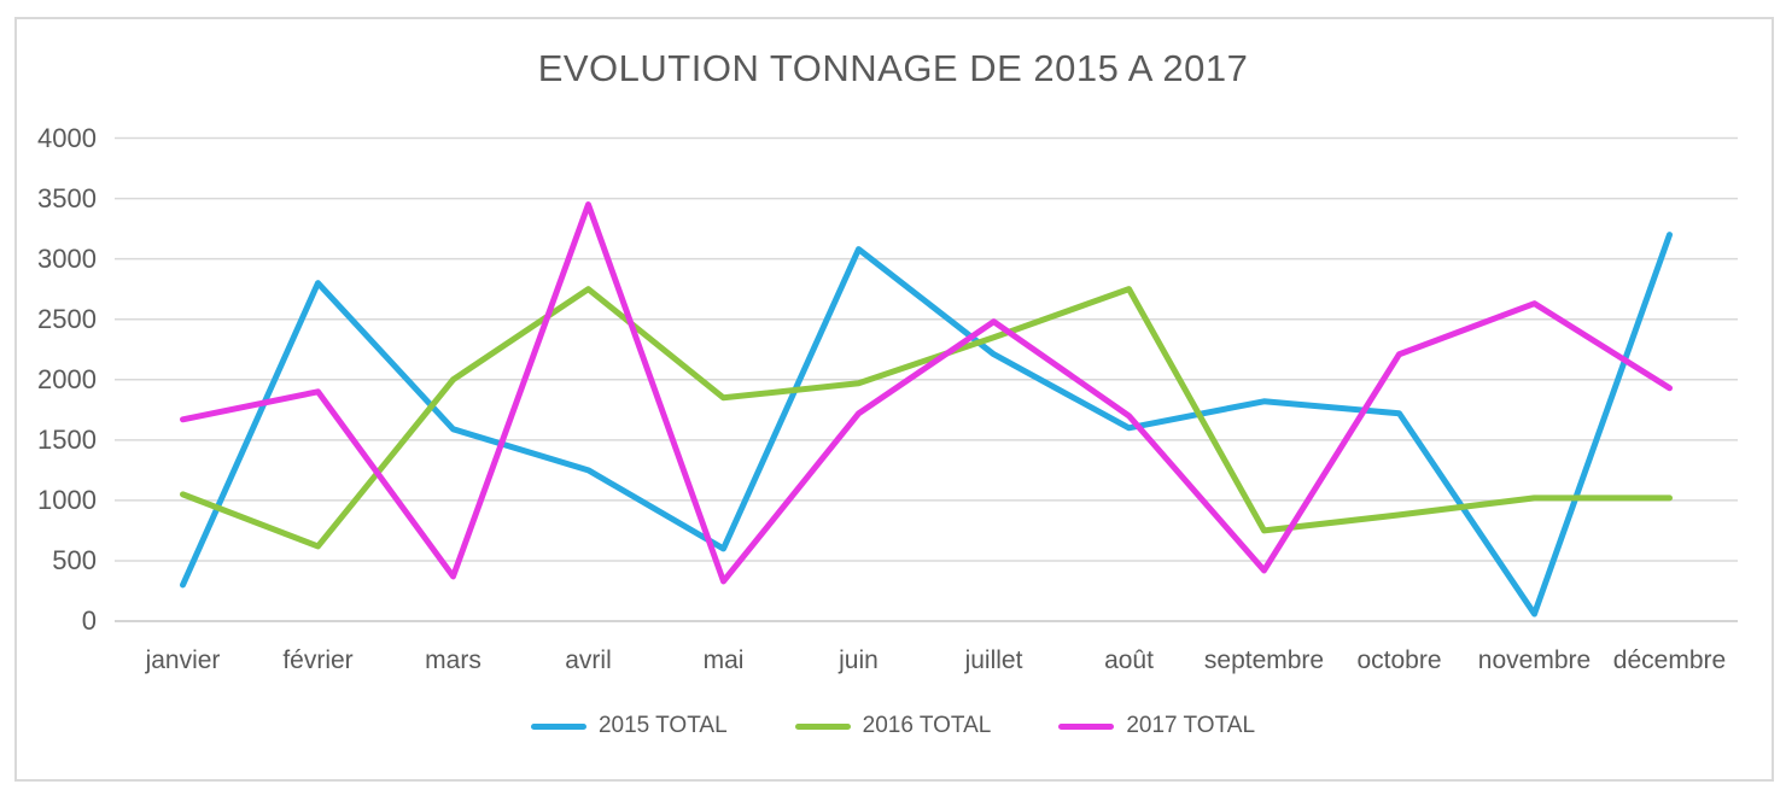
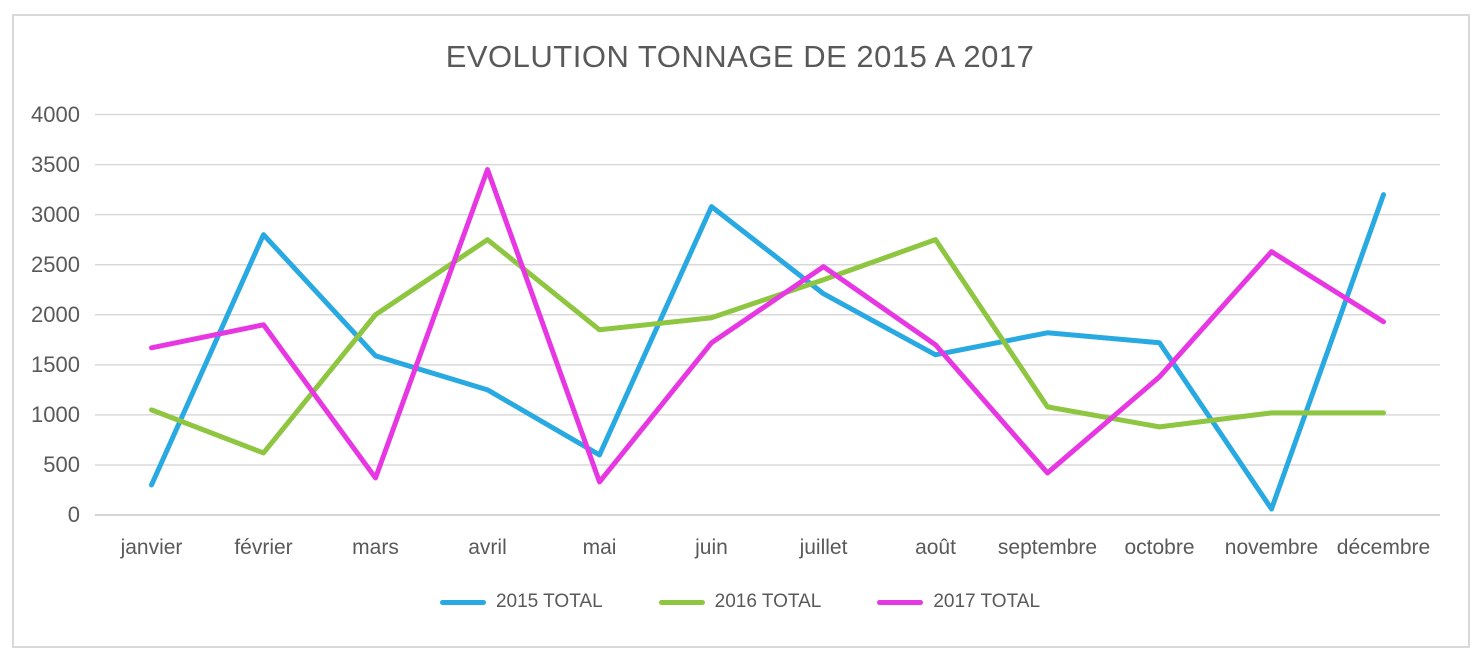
2016 TOTAL/septembre: 750 -> 1080
2017 TOTAL/octobre: 2210 -> 1380
